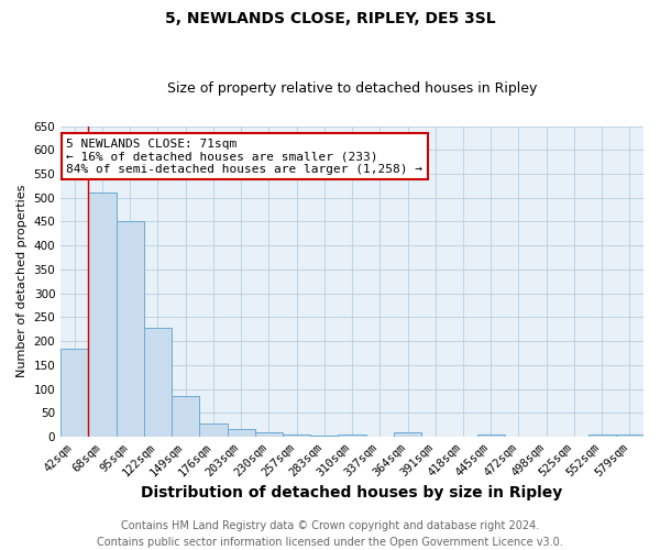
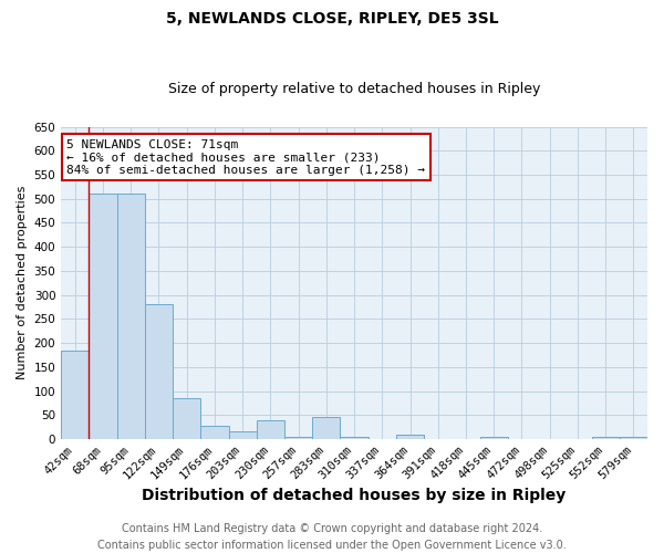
95sqm: 450 -> 510
122sqm: 228 -> 280
230sqm: 9 -> 40
283sqm: 3 -> 45
